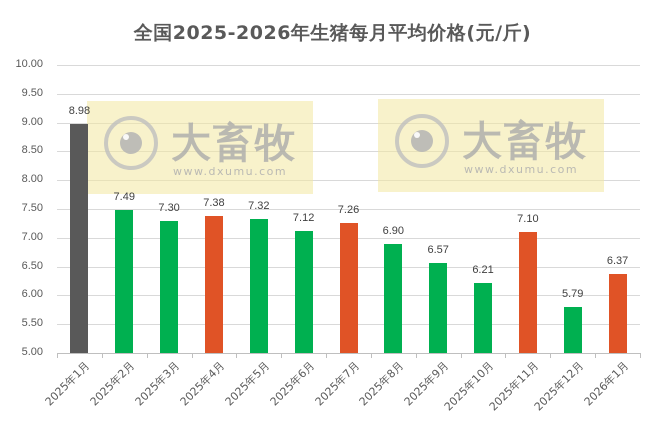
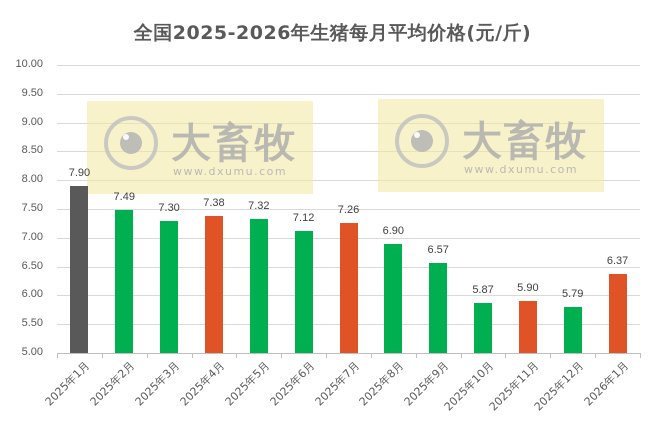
2025年1月: 8.98 -> 7.90
2025年10月: 6.21 -> 5.87
2025年11月: 7.10 -> 5.90
